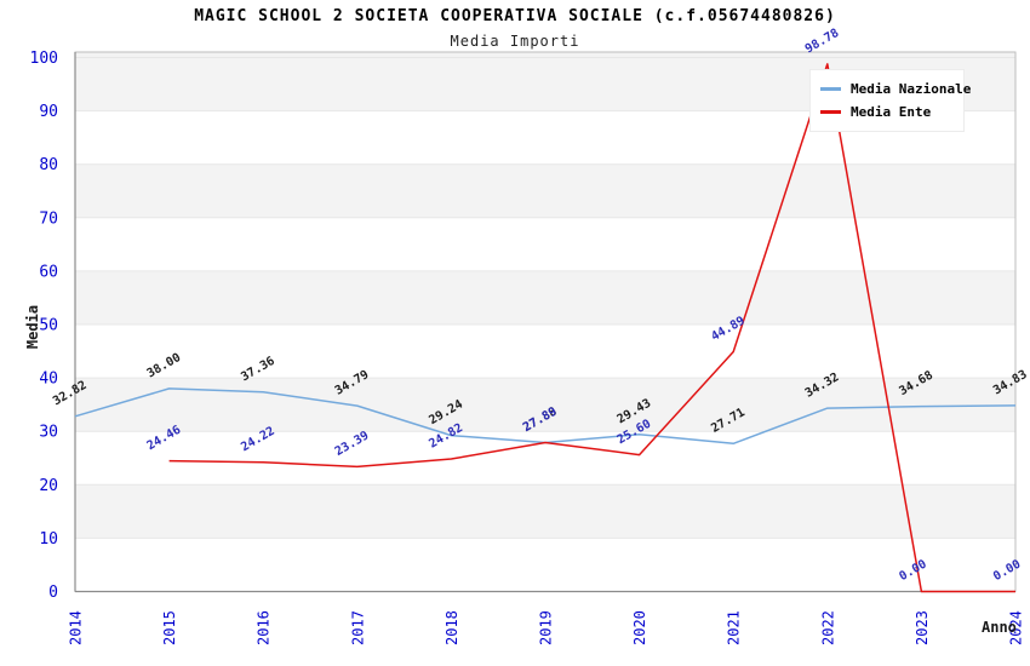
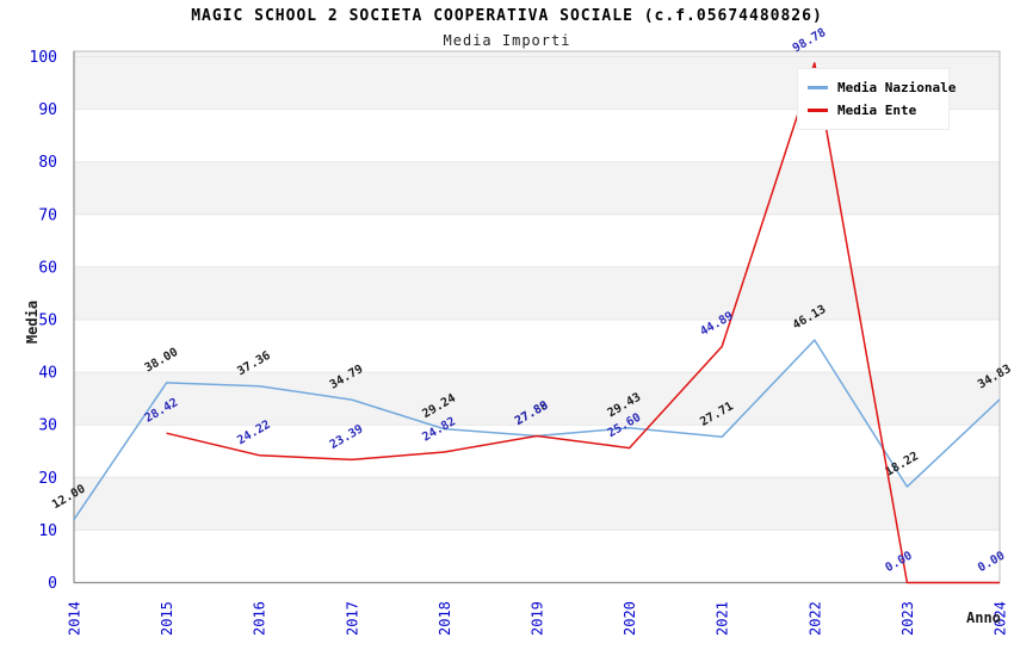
Media Nazionale/2014: 32.82 -> 12.00
Media Ente/2015: 24.46 -> 28.42
Media Nazionale/2022: 34.32 -> 46.13
Media Nazionale/2023: 34.68 -> 18.22
